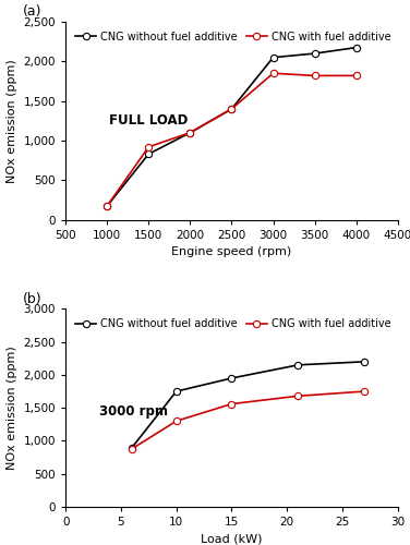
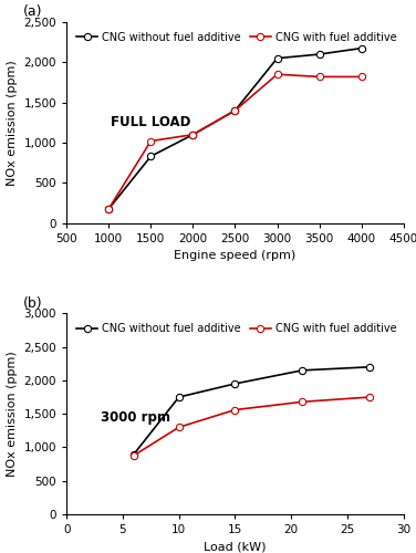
(a)/CNG with fuel additive/1500: 920 -> 1,020
